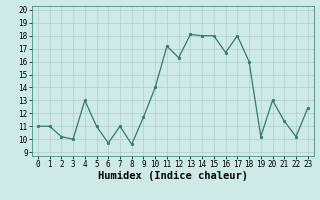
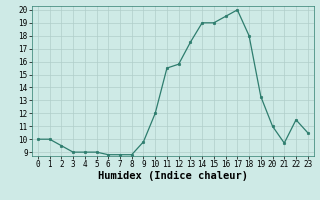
0: 11.0 -> 10.0
1: 11.0 -> 10.0
2: 10.2 -> 9.5
3: 10.0 -> 9.0
4: 13.0 -> 9.0
5: 11.0 -> 9.0
6: 9.7 -> 8.8
7: 11.0 -> 8.8
8: 9.6 -> 8.8
9: 11.7 -> 9.8
10: 14.0 -> 12.0
11: 17.2 -> 15.5
12: 16.3 -> 15.8
13: 18.1 -> 17.5
14: 18.0 -> 19.0
15: 18.0 -> 19.0
16: 16.7 -> 19.5
17: 18.0 -> 20.0
18: 16.0 -> 18.0
19: 10.2 -> 13.3
20: 13.0 -> 11.0
21: 11.4 -> 9.7
22: 10.2 -> 11.5
23: 12.4 -> 10.5
